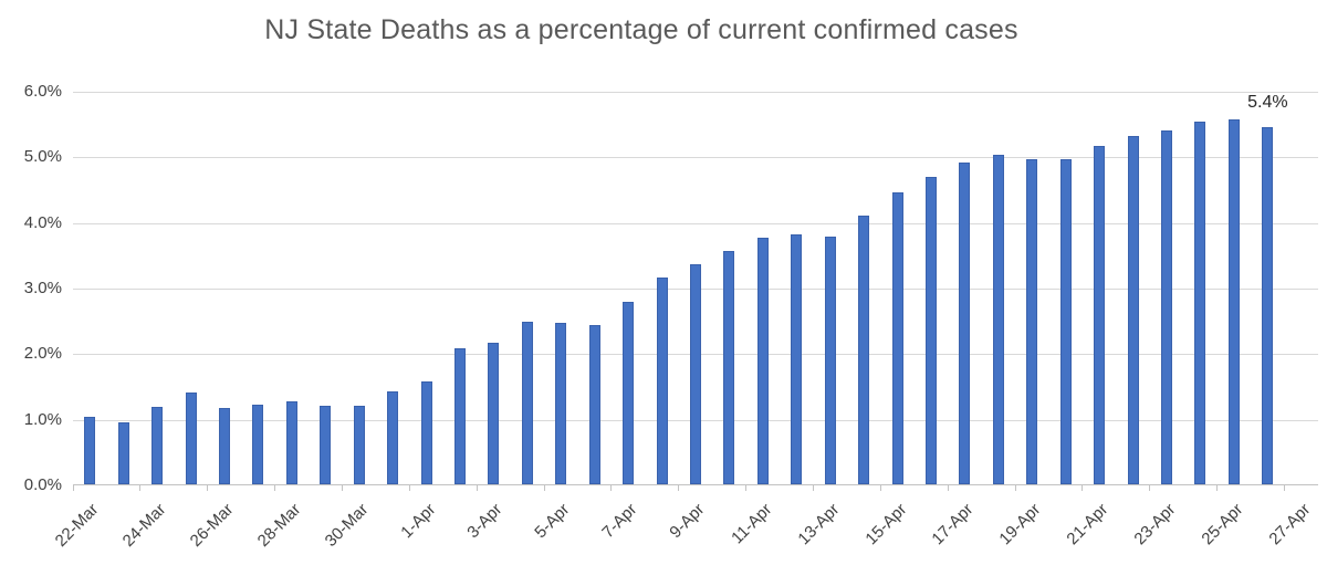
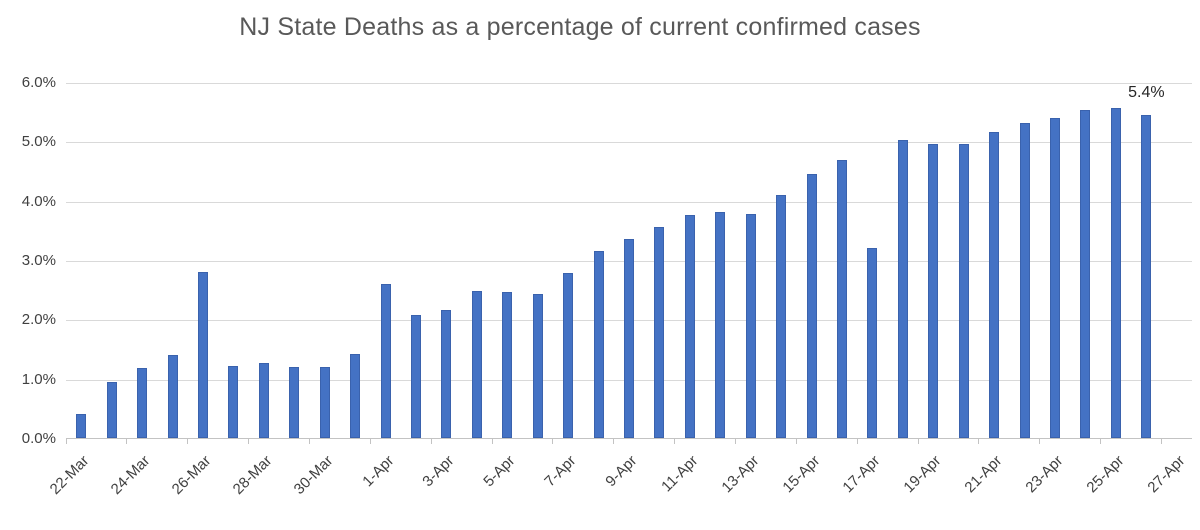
22-Mar: 1.0% -> 0.4%
26-Mar: 1.2% -> 2.8%
1-Apr: 1.6% -> 2.6%
17-Apr: 4.9% -> 3.2%
